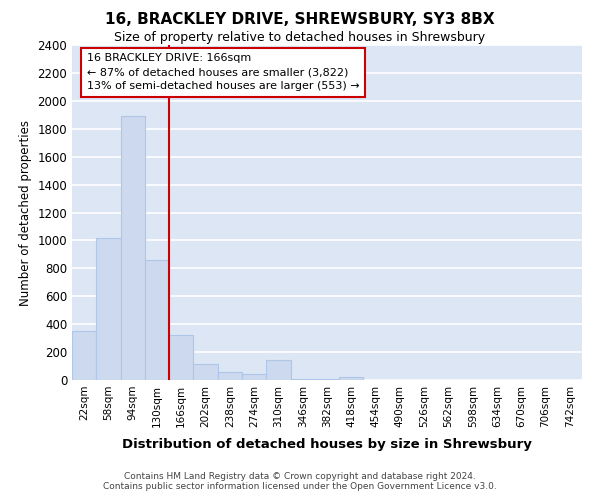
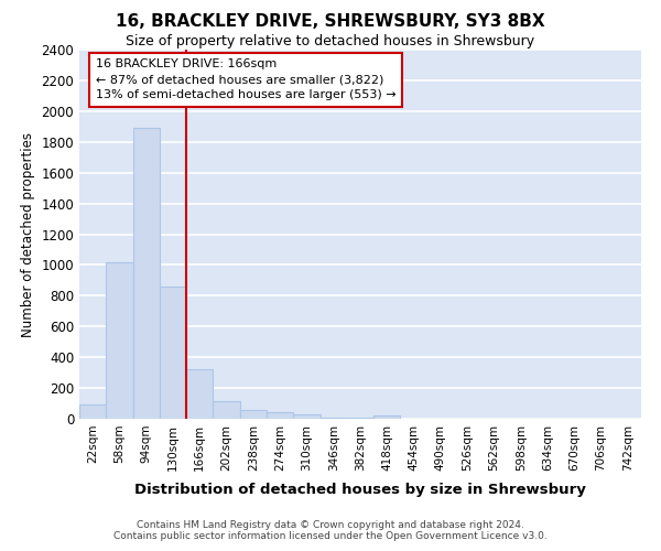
22sqm: 350 -> 90
310sqm: 140 -> 30
